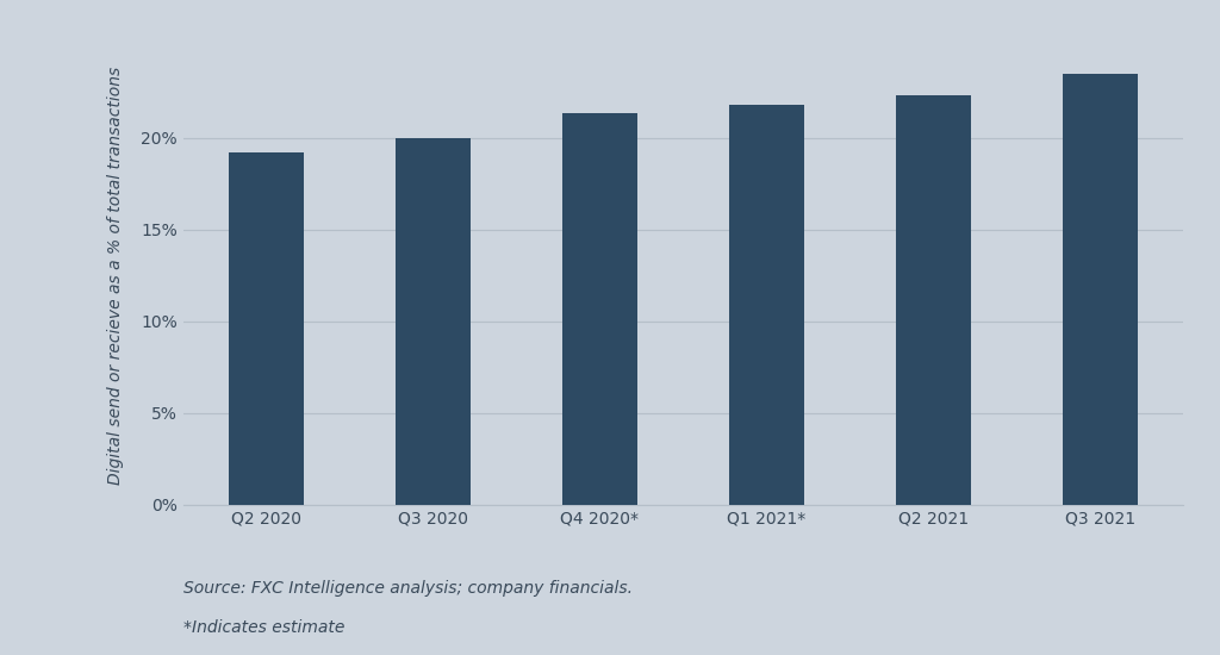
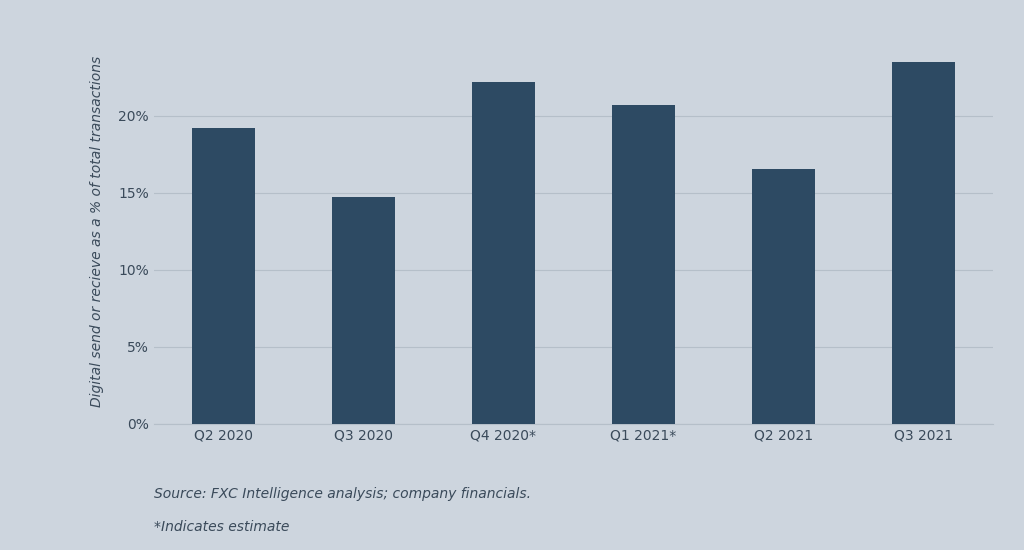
Q3 2020: 20.0% -> 14.7%
Q4 2020*: 21.3% -> 22.2%
Q1 2021*: 21.8% -> 20.7%
Q2 2021: 22.3% -> 16.5%
